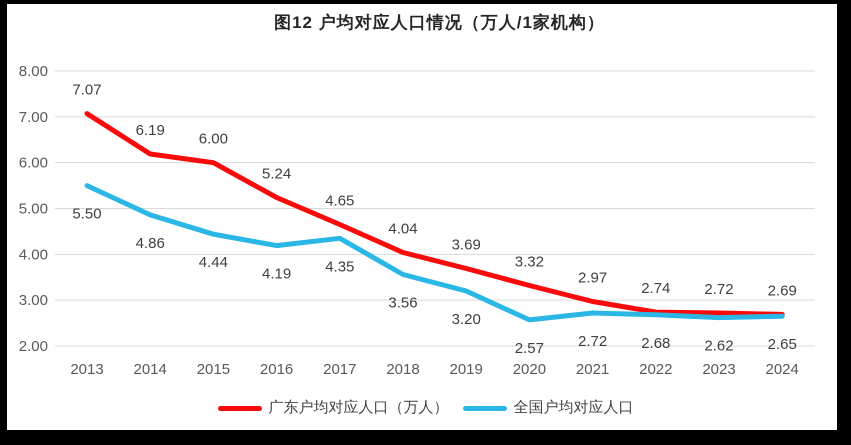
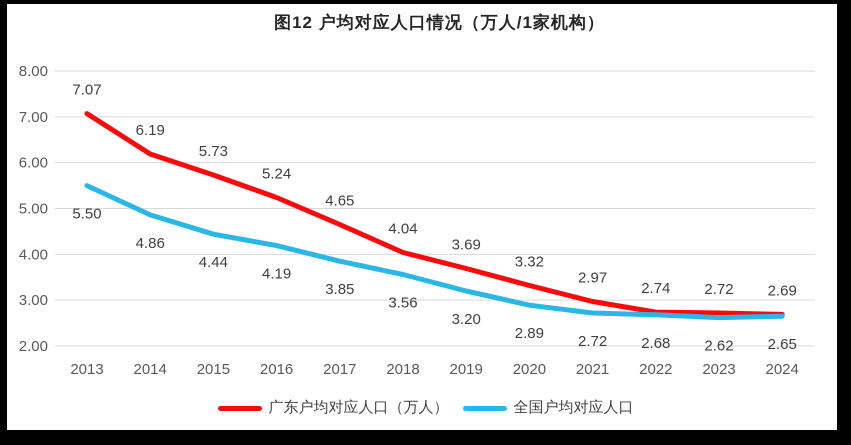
广东户均对应人口（万人）/2015: 6.00 -> 5.73
全国户均对应人口/2017: 4.35 -> 3.85
全国户均对应人口/2020: 2.57 -> 2.89
